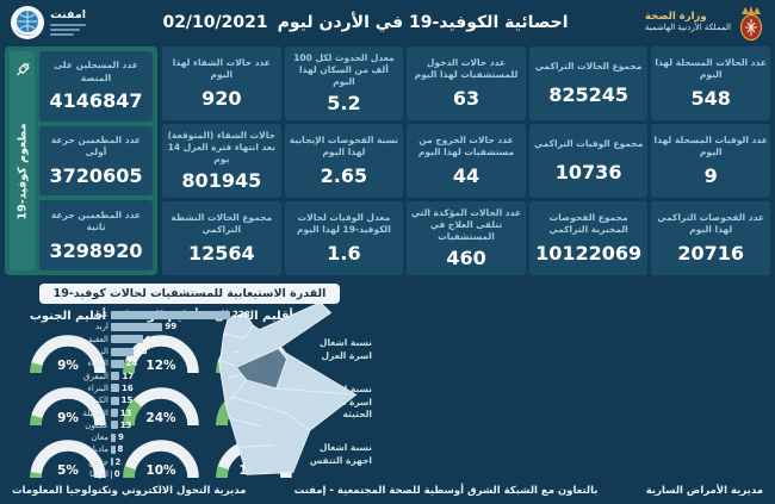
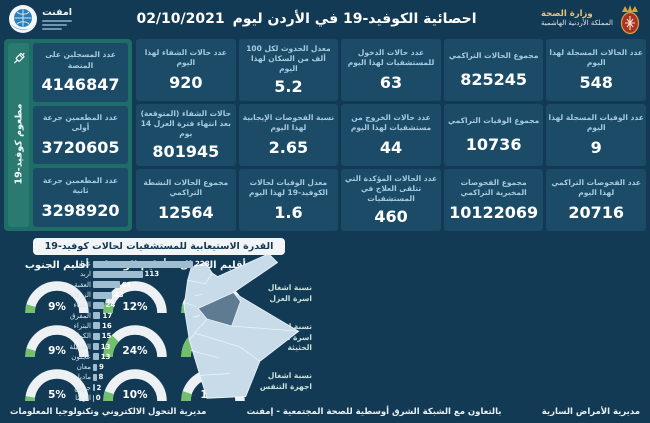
توزيع حالات كوفيد-19 لهذا اليوم/اربد: 99 -> 113
